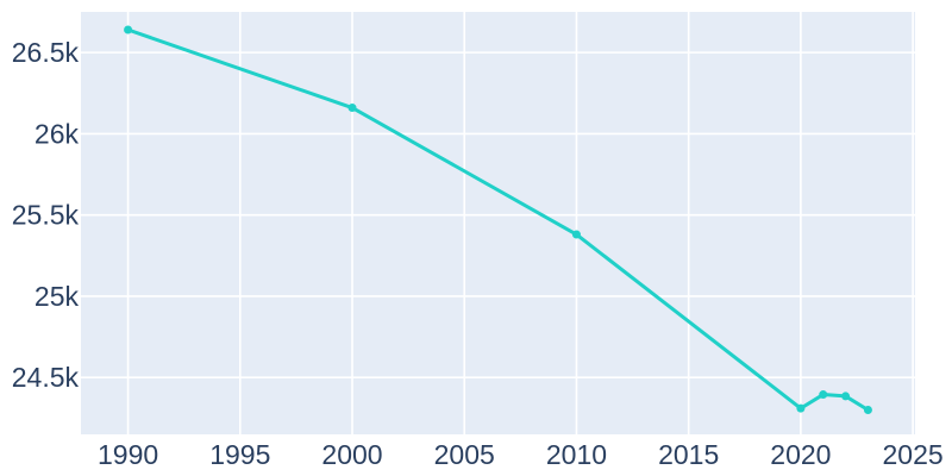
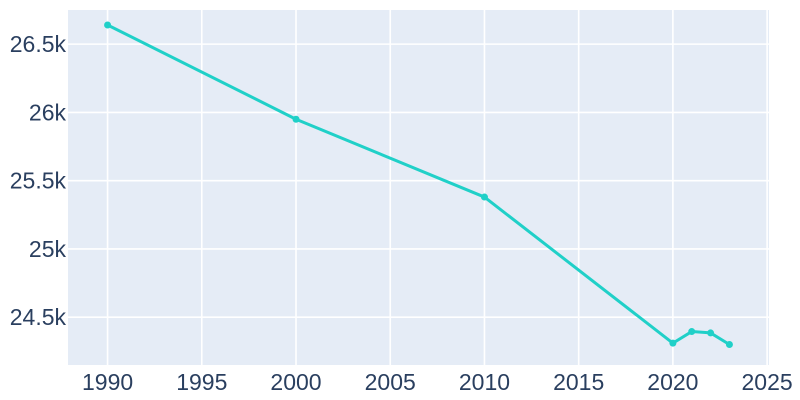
2000: 26.16k -> 25.95k
